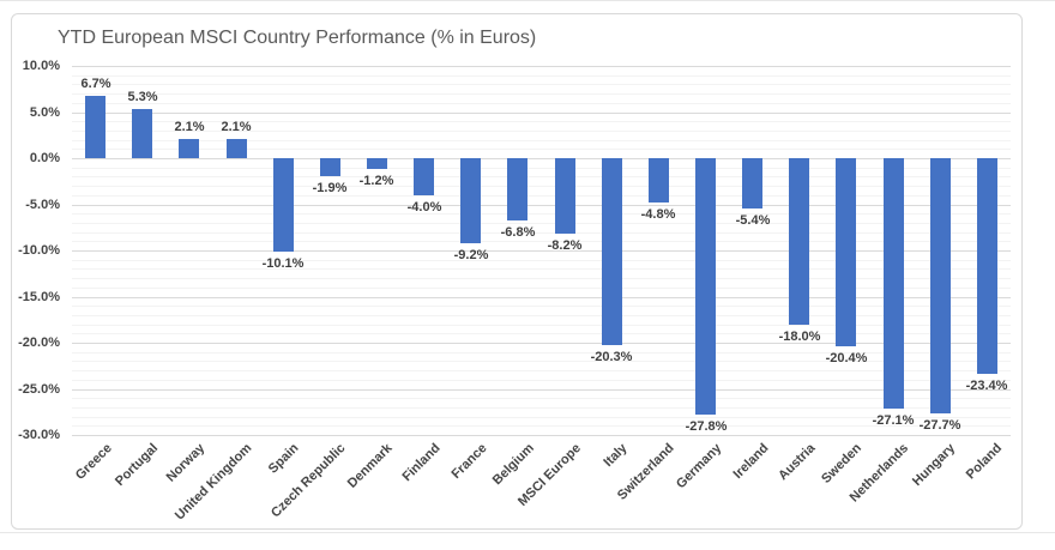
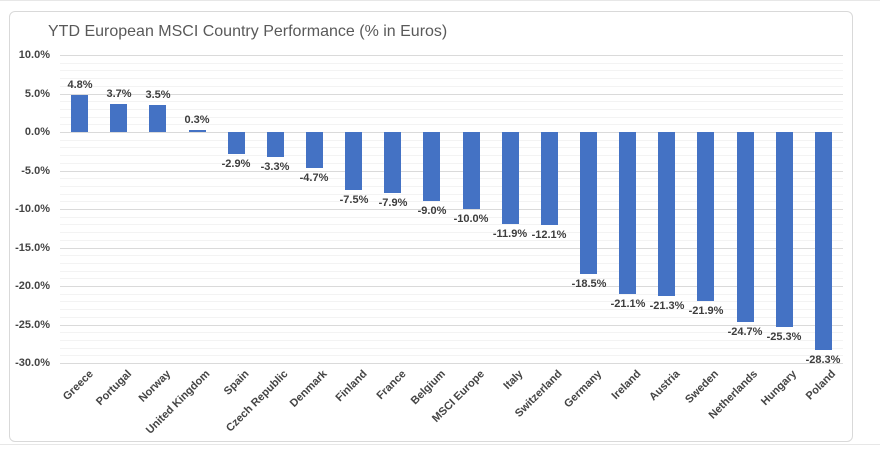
Greece: 6.7% -> 4.8%
Portugal: 5.3% -> 3.7%
Norway: 2.1% -> 3.5%
United Kingdom: 2.1% -> 0.3%
Spain: -10.1% -> -2.9%
Czech Republic: -1.9% -> -3.3%
Denmark: -1.2% -> -4.7%
Finland: -4.0% -> -7.5%
France: -9.2% -> -7.9%
Belgium: -6.8% -> -9.0%
MSCI Europe: -8.2% -> -10.0%
Italy: -20.3% -> -11.9%
Switzerland: -4.8% -> -12.1%
Germany: -27.8% -> -18.5%
Ireland: -5.4% -> -21.1%
Austria: -18.0% -> -21.3%
Sweden: -20.4% -> -21.9%
Netherlands: -27.1% -> -24.7%
Hungary: -27.7% -> -25.3%
Poland: -23.4% -> -28.3%
